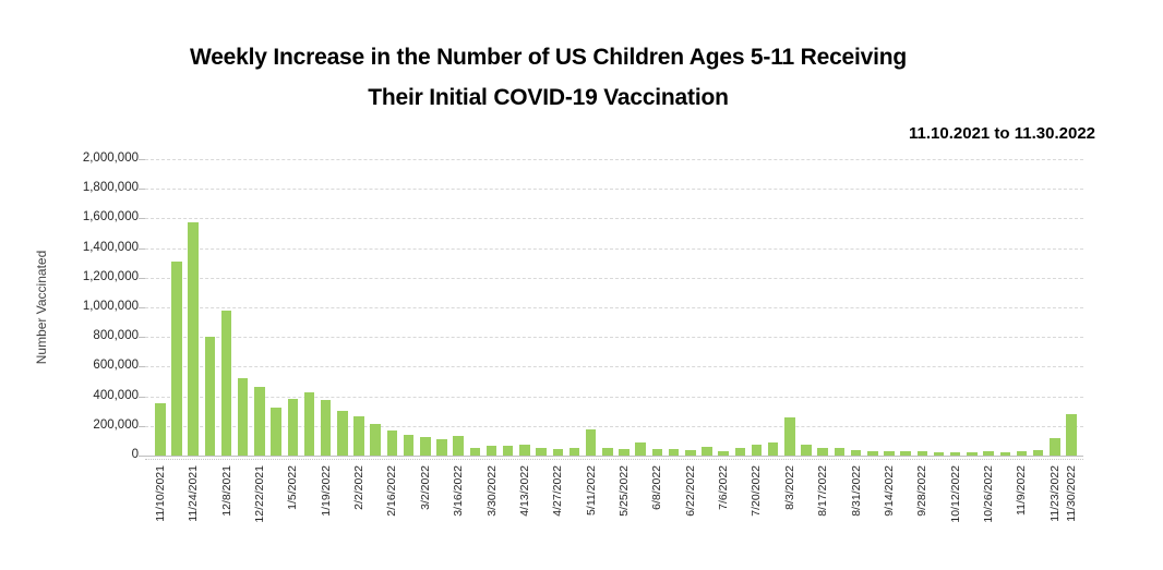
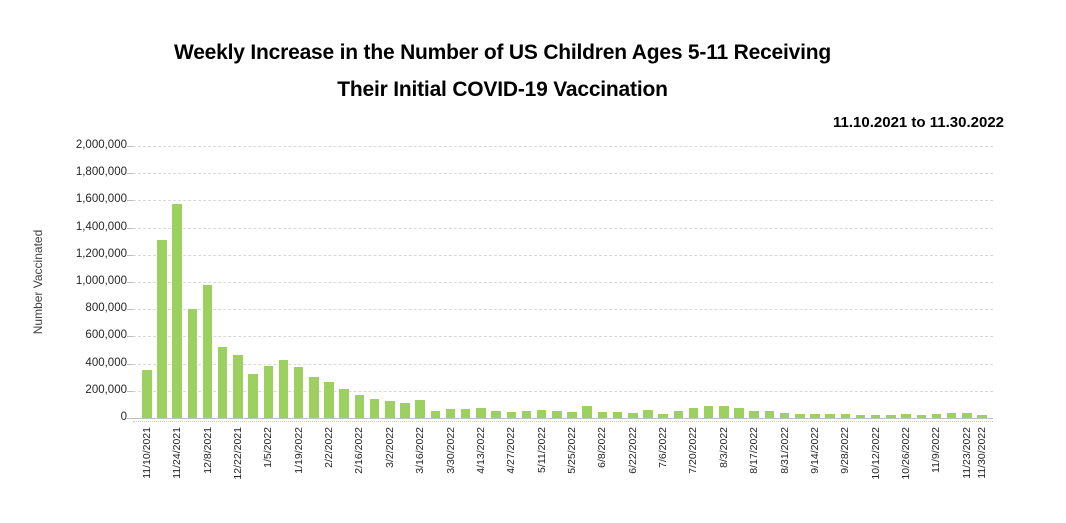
5/11/2022: 180000 -> 60000
8/3/2022: 260000 -> 90000
11/23/2022: 120000 -> 40000
11/30/2022: 280000 -> 20000
